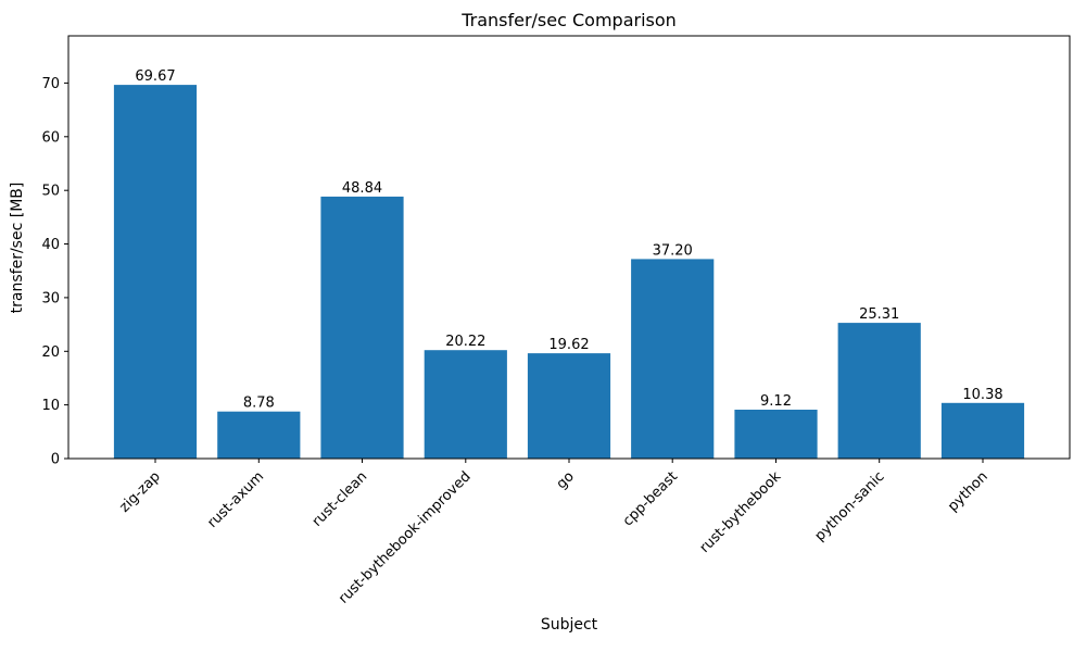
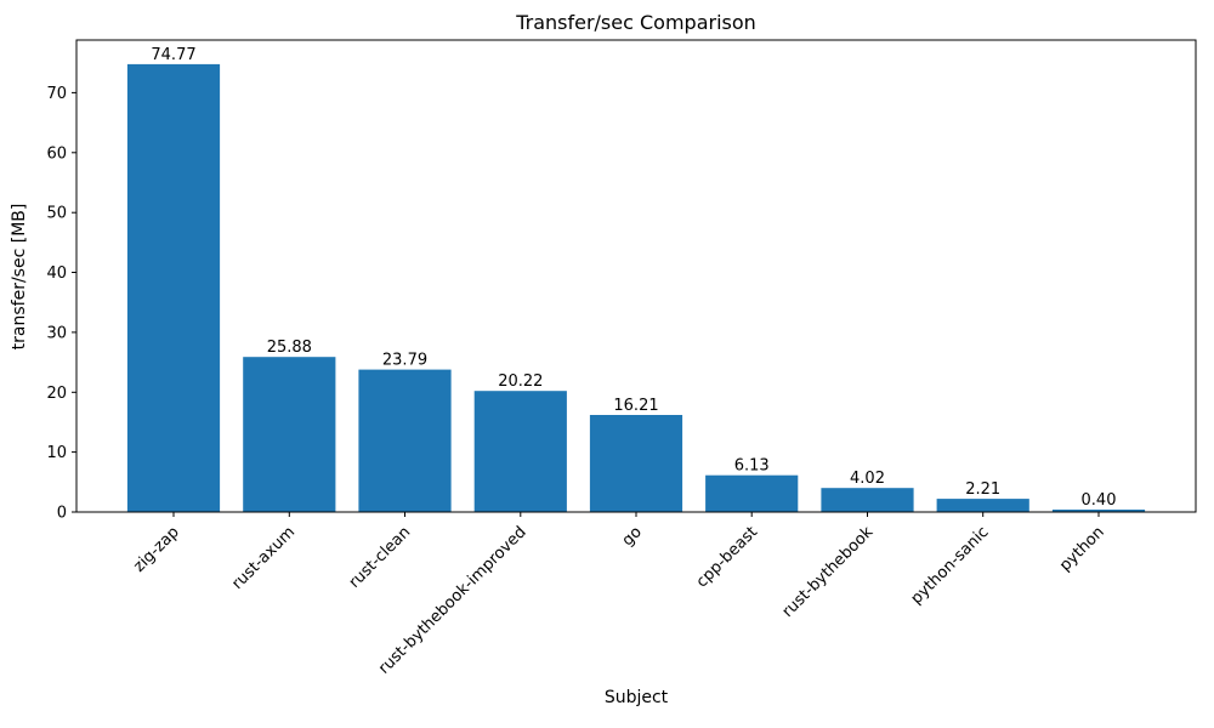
zig-zap: 69.67 -> 74.77
rust-axum: 8.78 -> 25.88
rust-clean: 48.84 -> 23.79
go: 19.62 -> 16.21
cpp-beast: 37.20 -> 6.13
rust-bythebook: 9.12 -> 4.02
python-sanic: 25.31 -> 2.21
python: 10.38 -> 0.40
